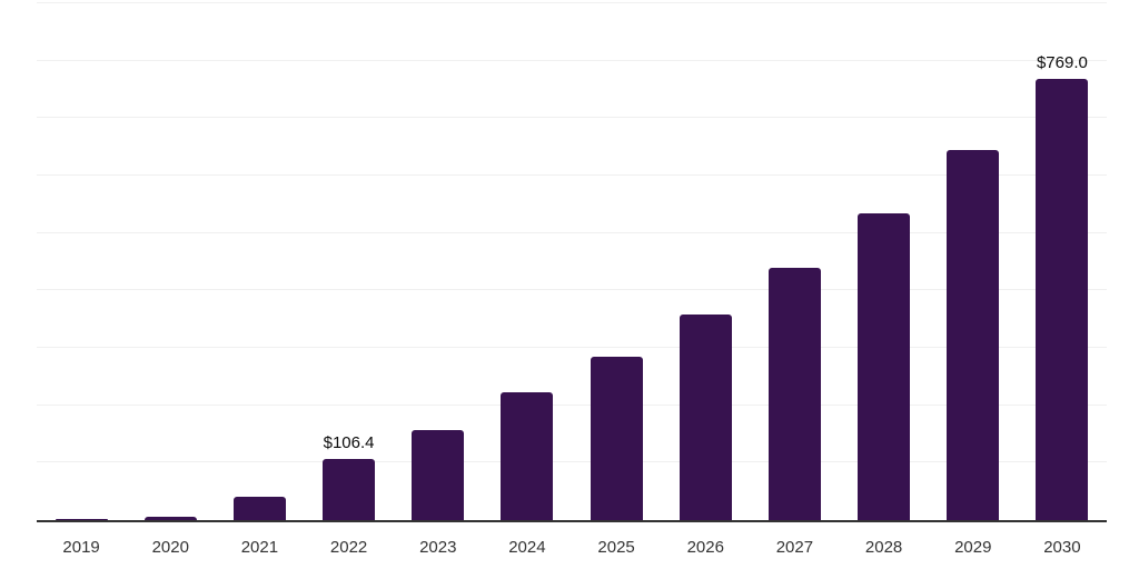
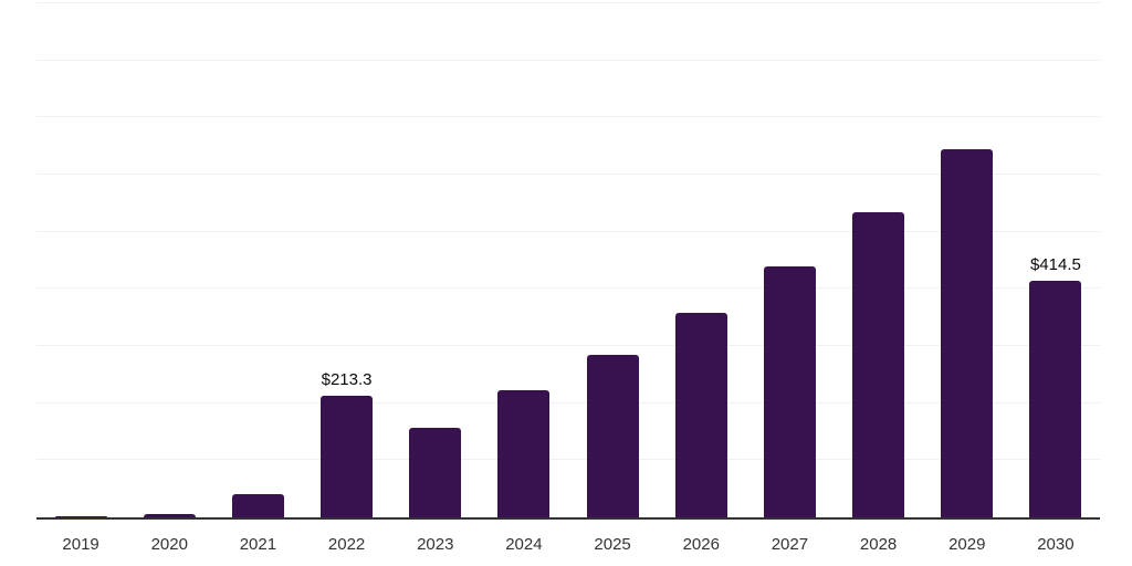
2022: $106.4 -> $213.3
2030: $769.0 -> $414.5
